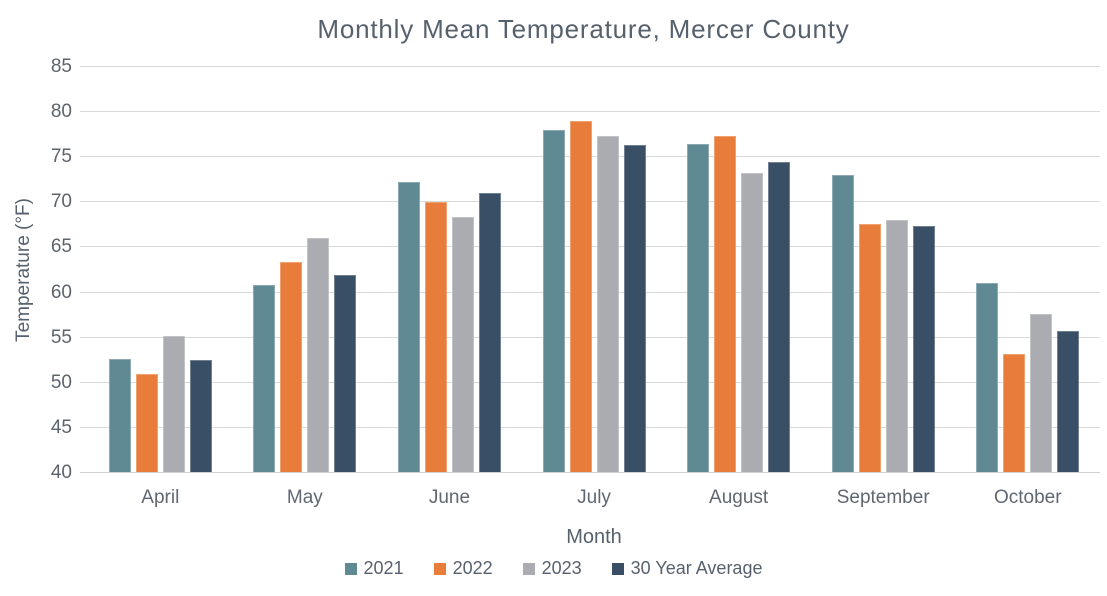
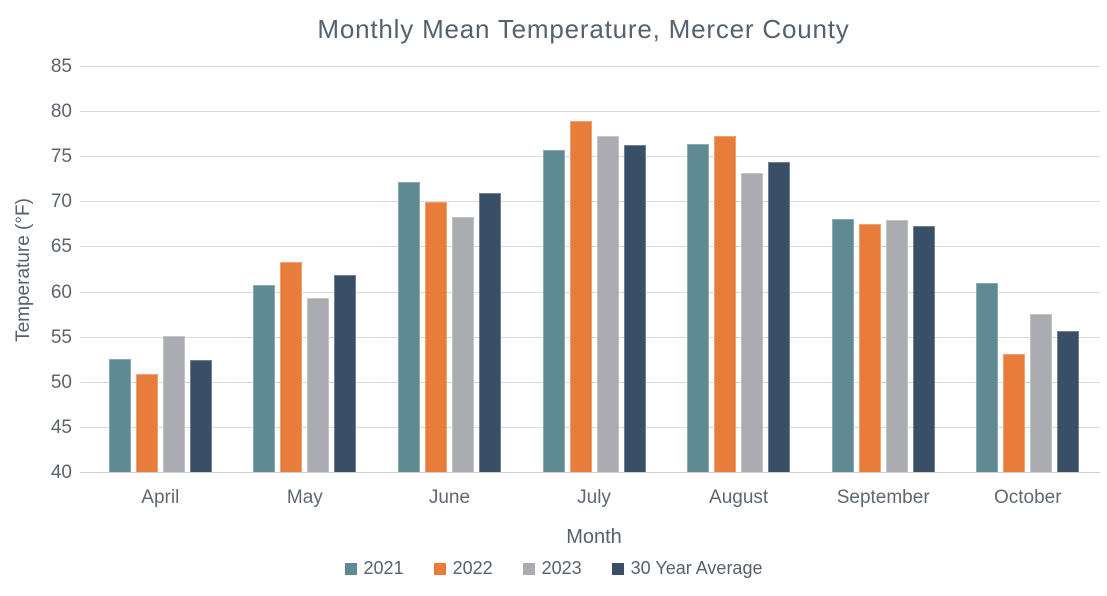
2023/May: 66 -> 59
2021/July: 78 -> 76
2021/September: 73 -> 68
